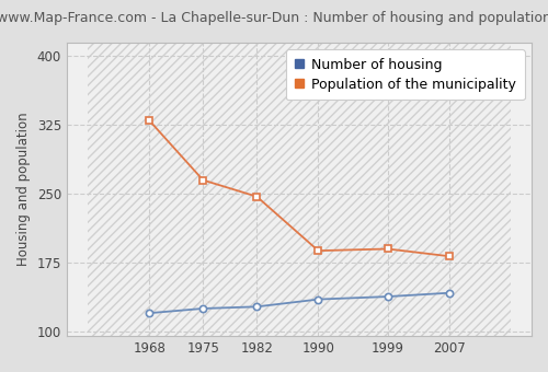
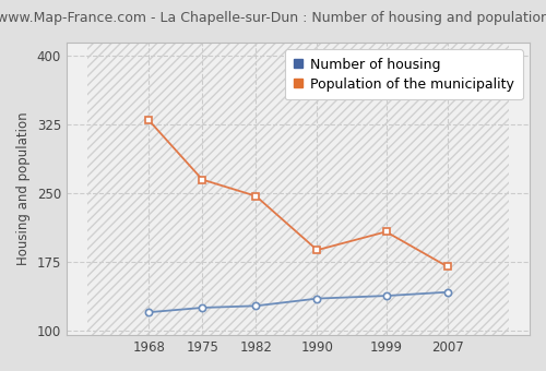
Population of the municipality/1999: 190 -> 208
Population of the municipality/2007: 182 -> 170
